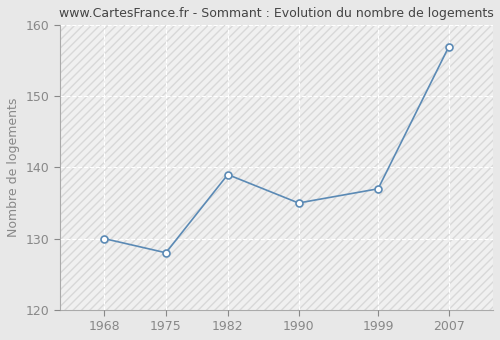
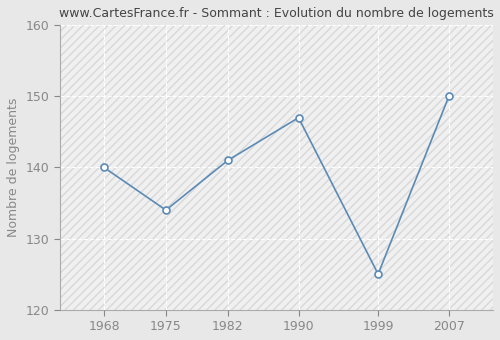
1968: 130 -> 140
1975: 128 -> 134
1982: 139 -> 141
1990: 135 -> 147
1999: 137 -> 125
2007: 157 -> 150
